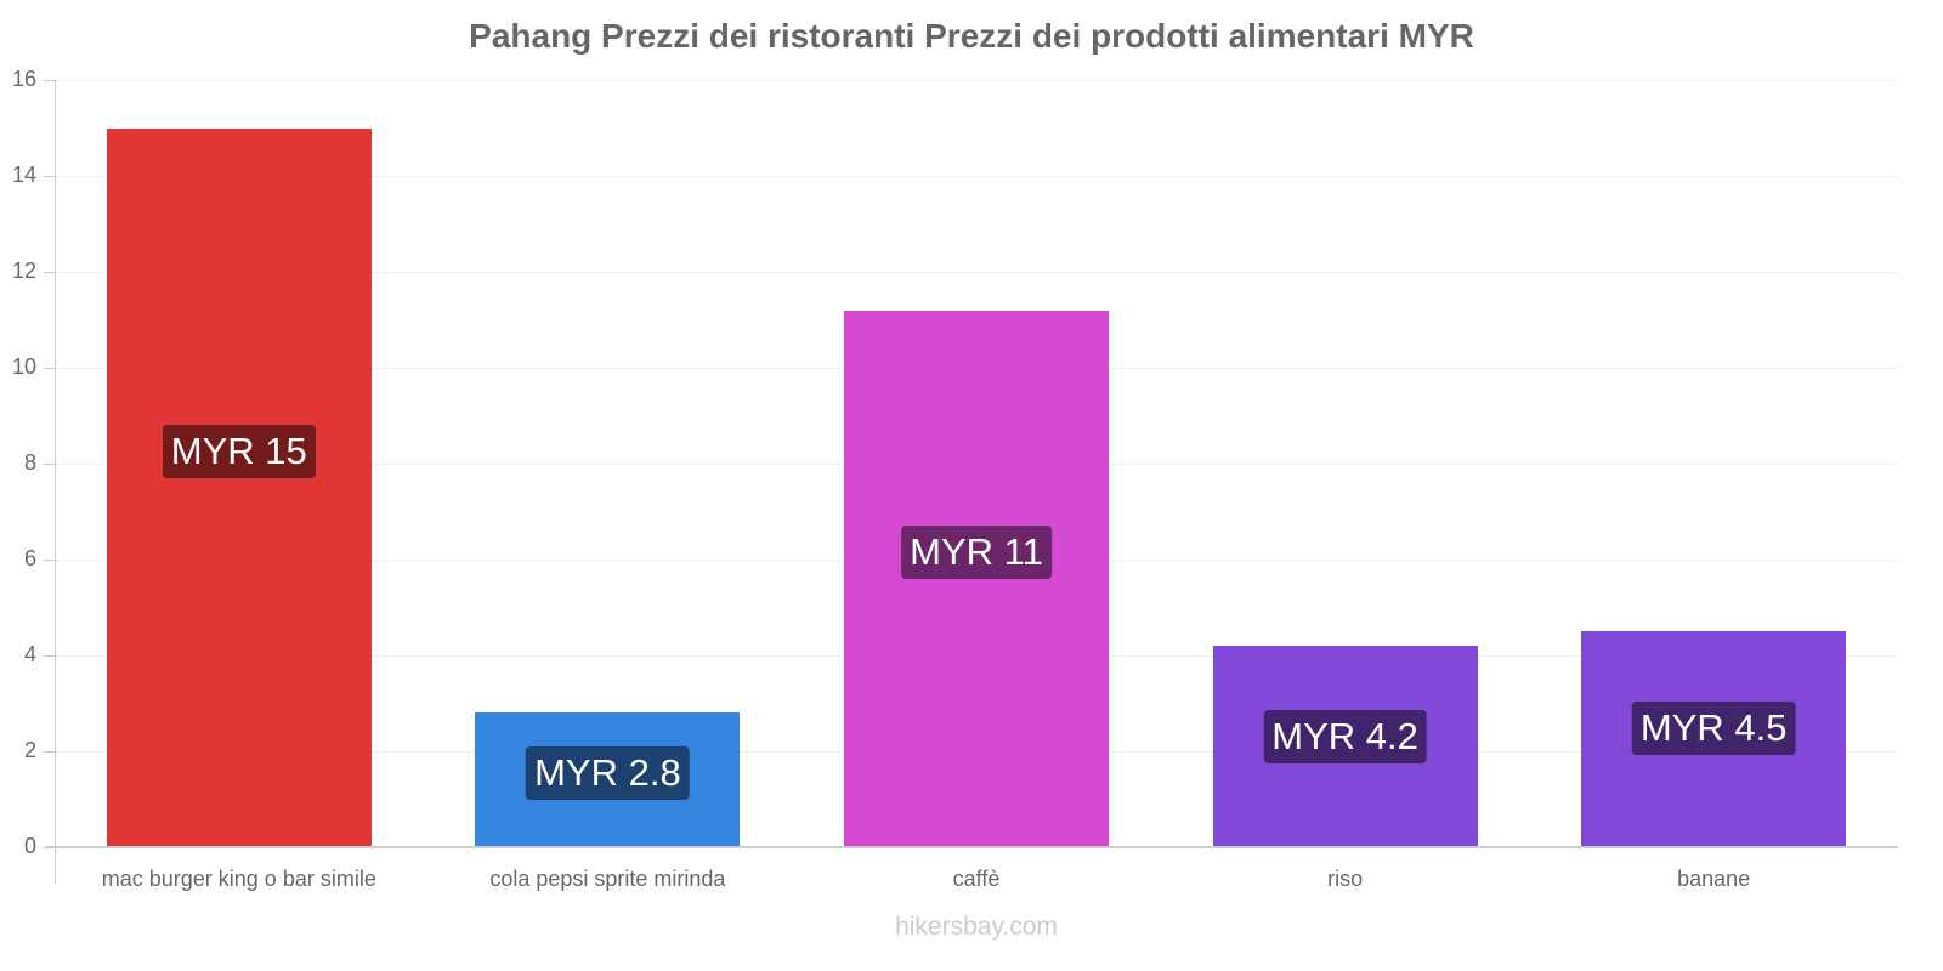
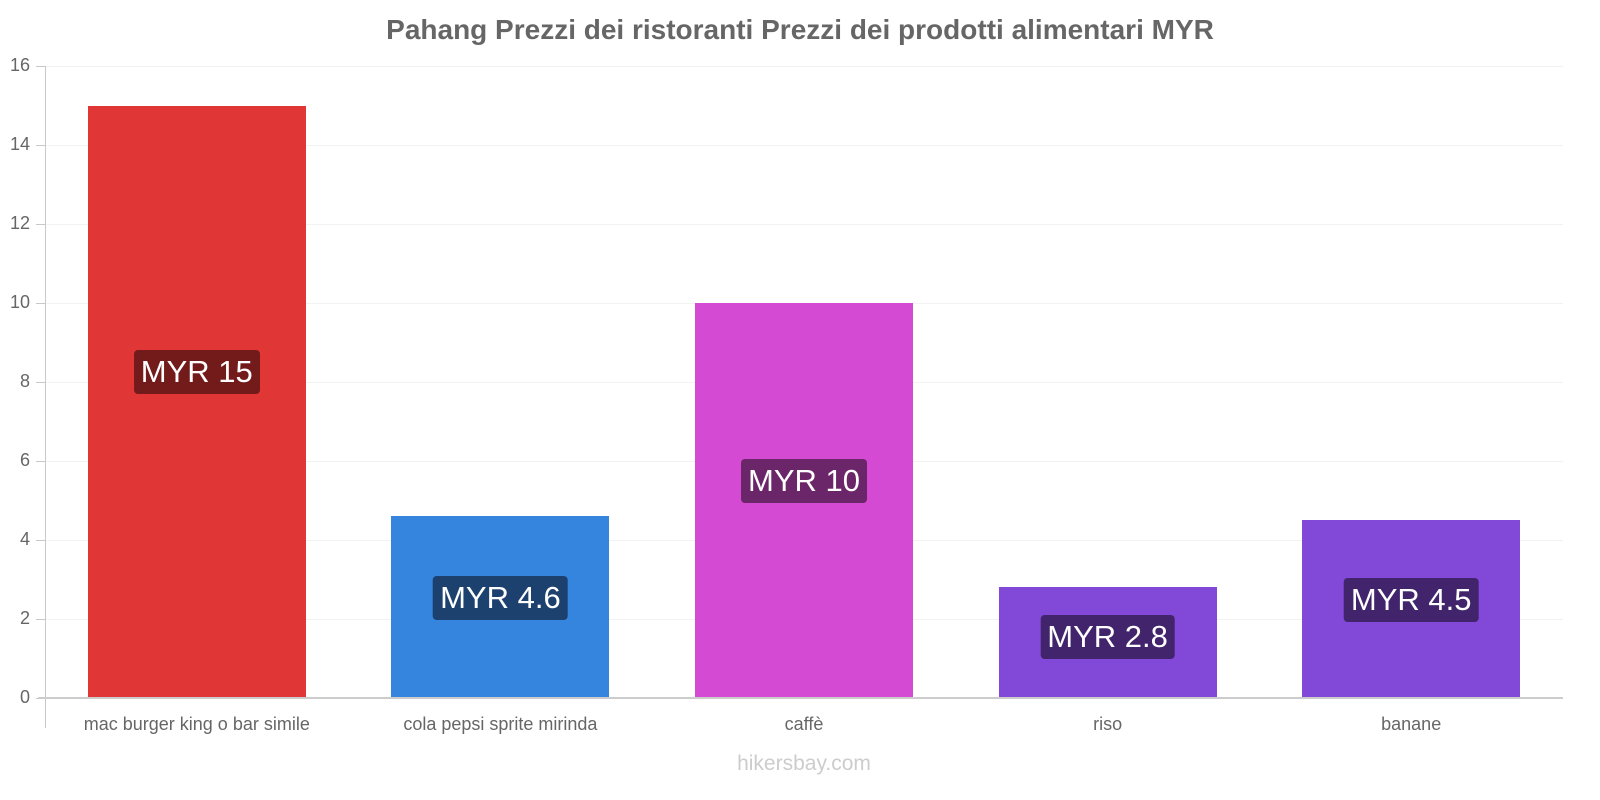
cola pepsi sprite mirinda: 2.8 -> 4.6
caffè: 11 -> 10
riso: 4.2 -> 2.8
